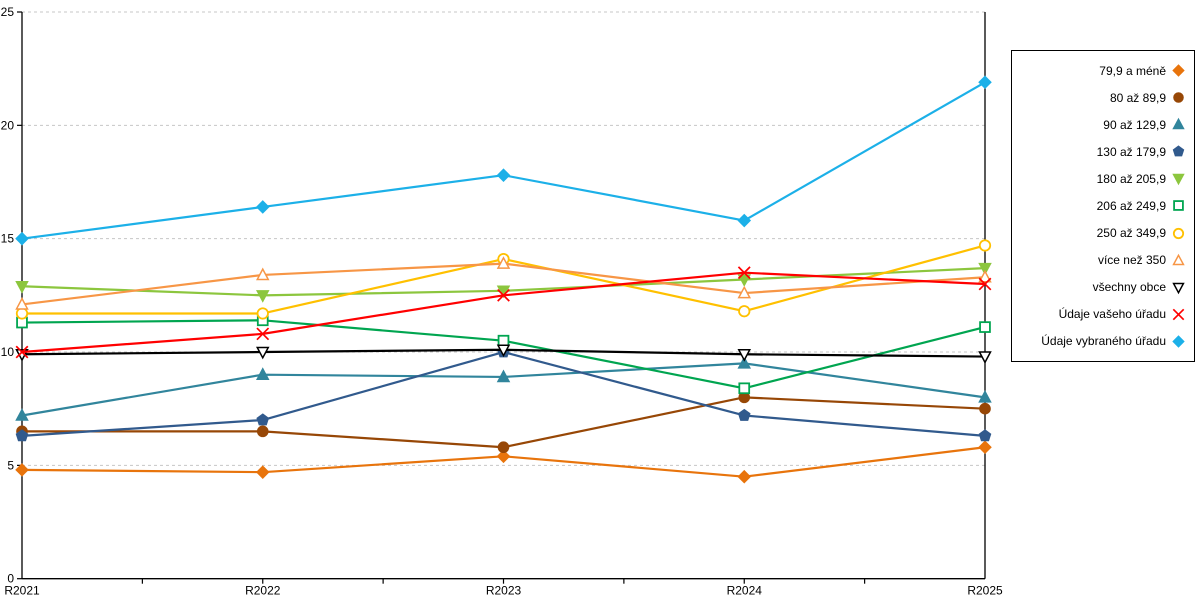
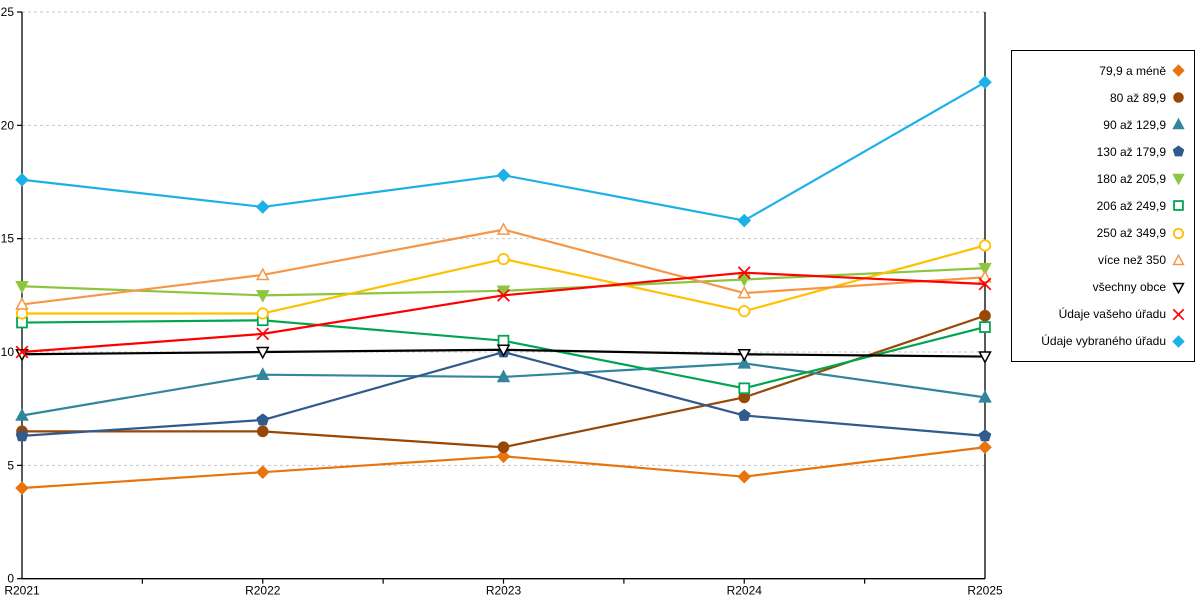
79,9 a méně/R2021: 4.8 -> 4.0
Údaje vybraného úřadu/R2021: 15.0 -> 17.6
více než 350/R2023: 13.9 -> 15.4
80 až 89,9/R2025: 7.5 -> 11.6
